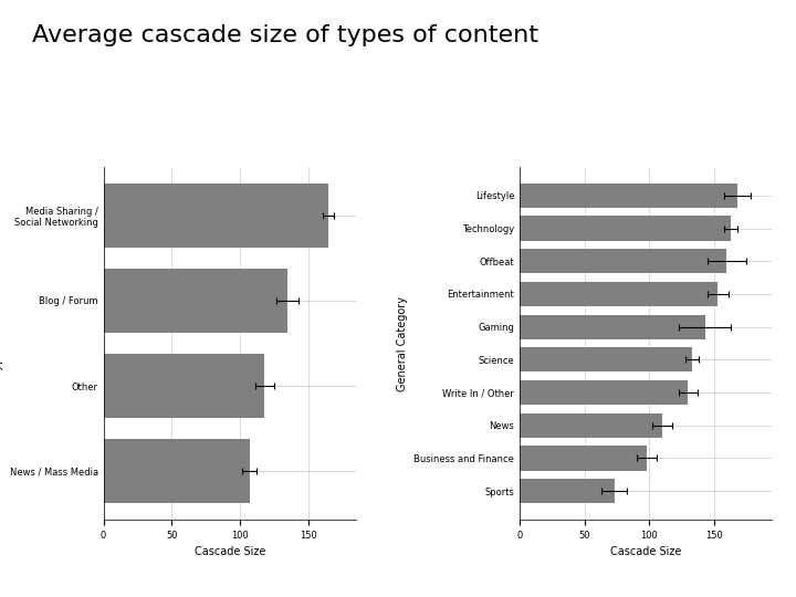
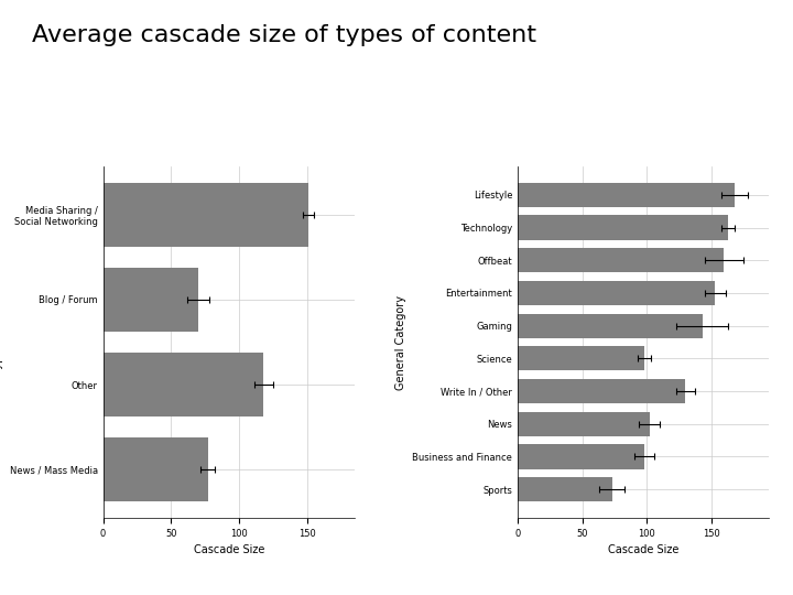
Media Sharing / Social Networking: 165 -> 151
Blog / Forum: 135 -> 70
News / Mass Media: 107 -> 77
Science: 133 -> 98
News: 110 -> 102
